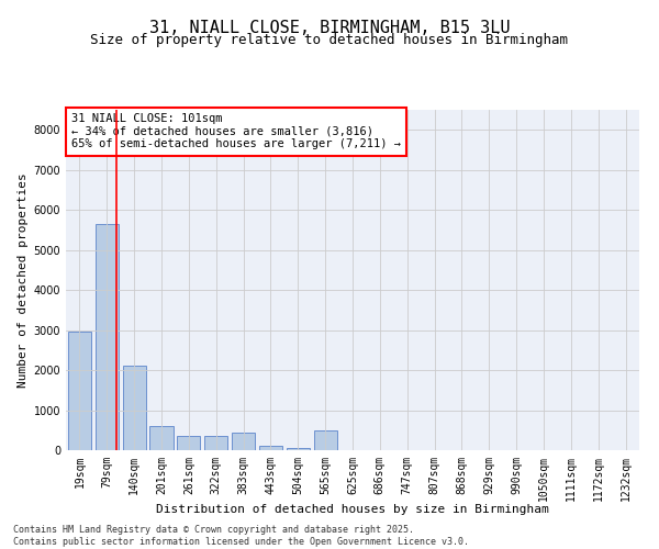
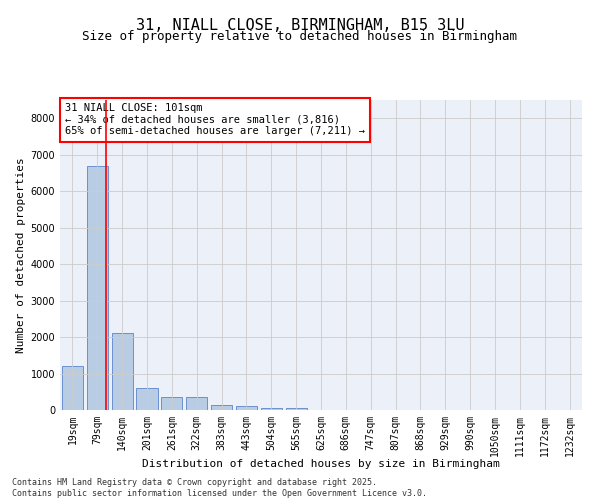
19sqm: 2950 -> 1200
79sqm: 5650 -> 6700
383sqm: 450 -> 150
565sqm: 500 -> 50
